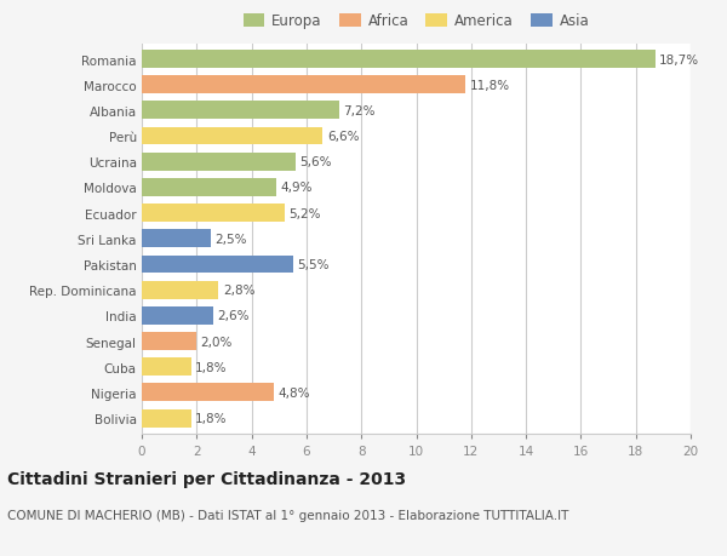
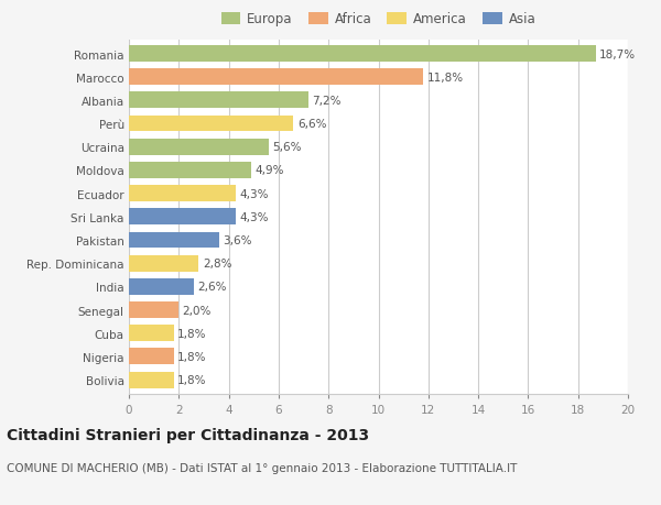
Ecuador: 5,2% -> 4,3%
Sri Lanka: 2,5% -> 4,3%
Pakistan: 5,5% -> 3,6%
Nigeria: 4,8% -> 1,8%
